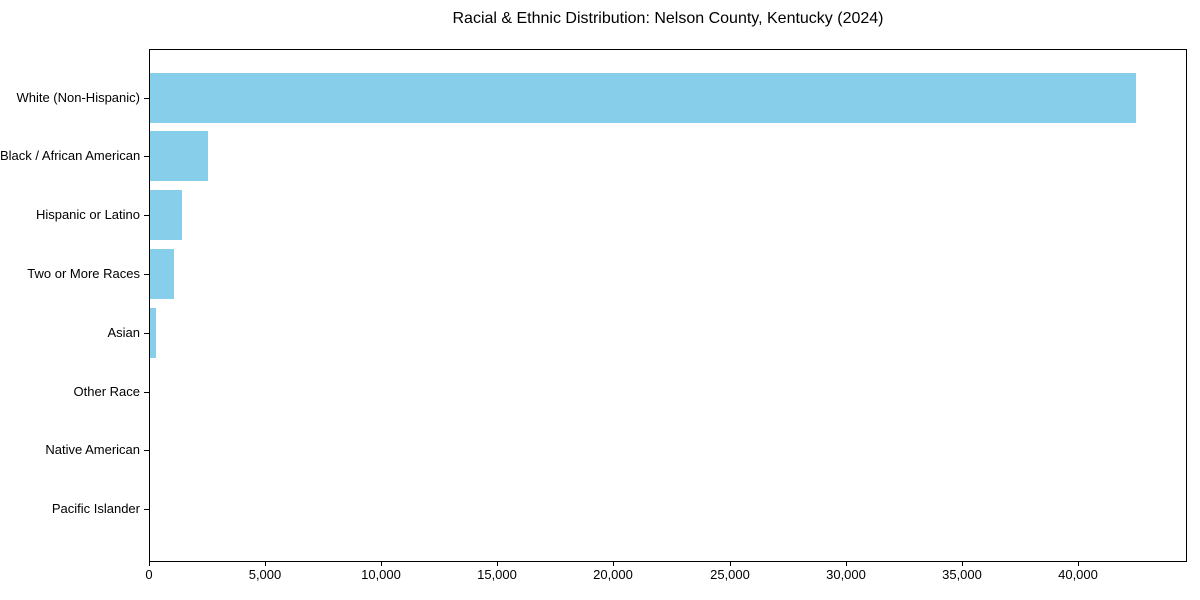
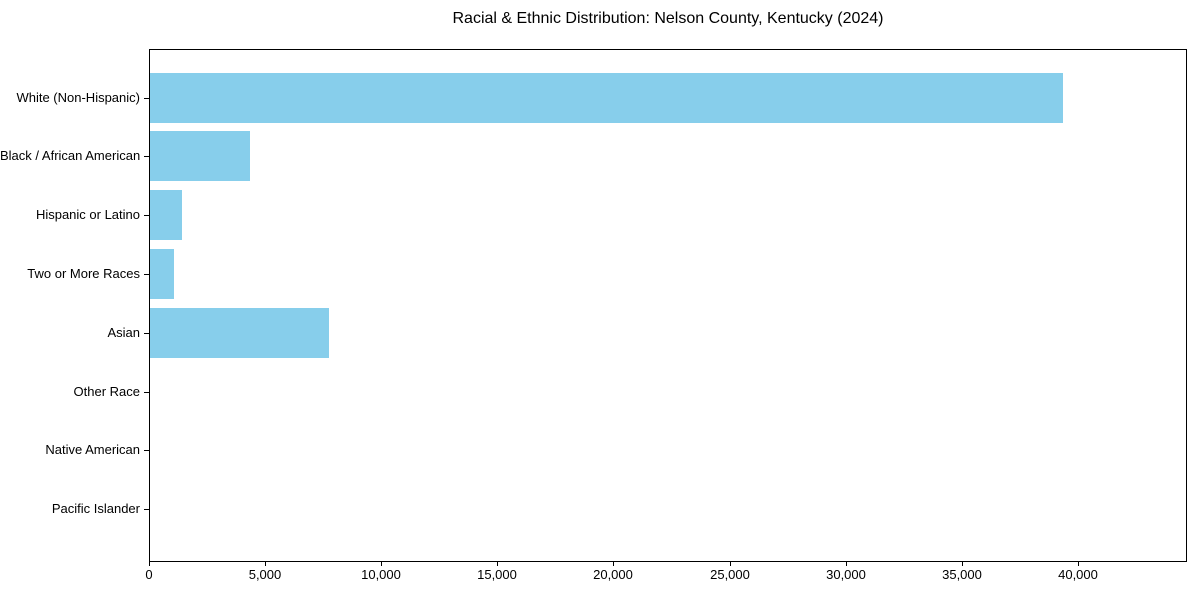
White (Non-Hispanic): 42400 -> 39300
Black / African American: 2500 -> 4300
Asian: 300 -> 7700
